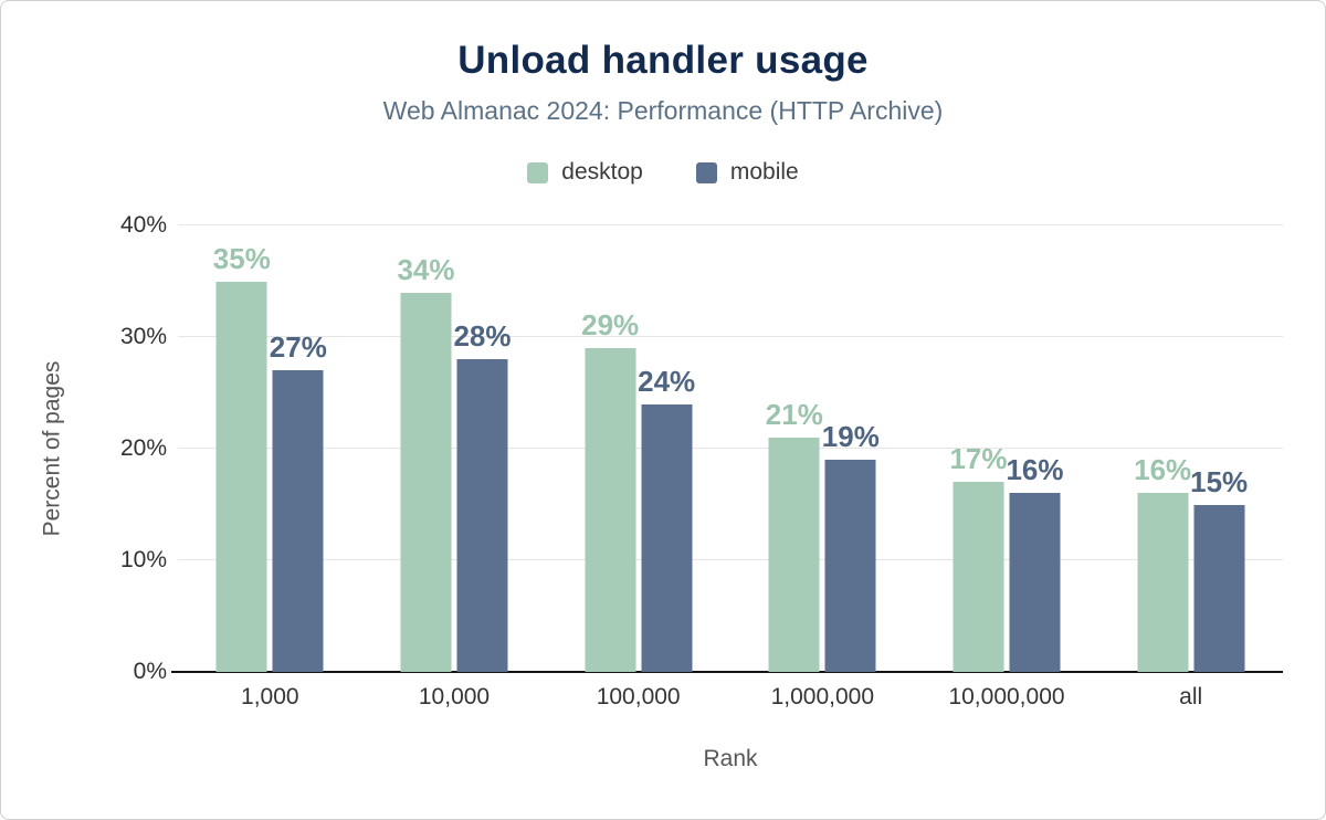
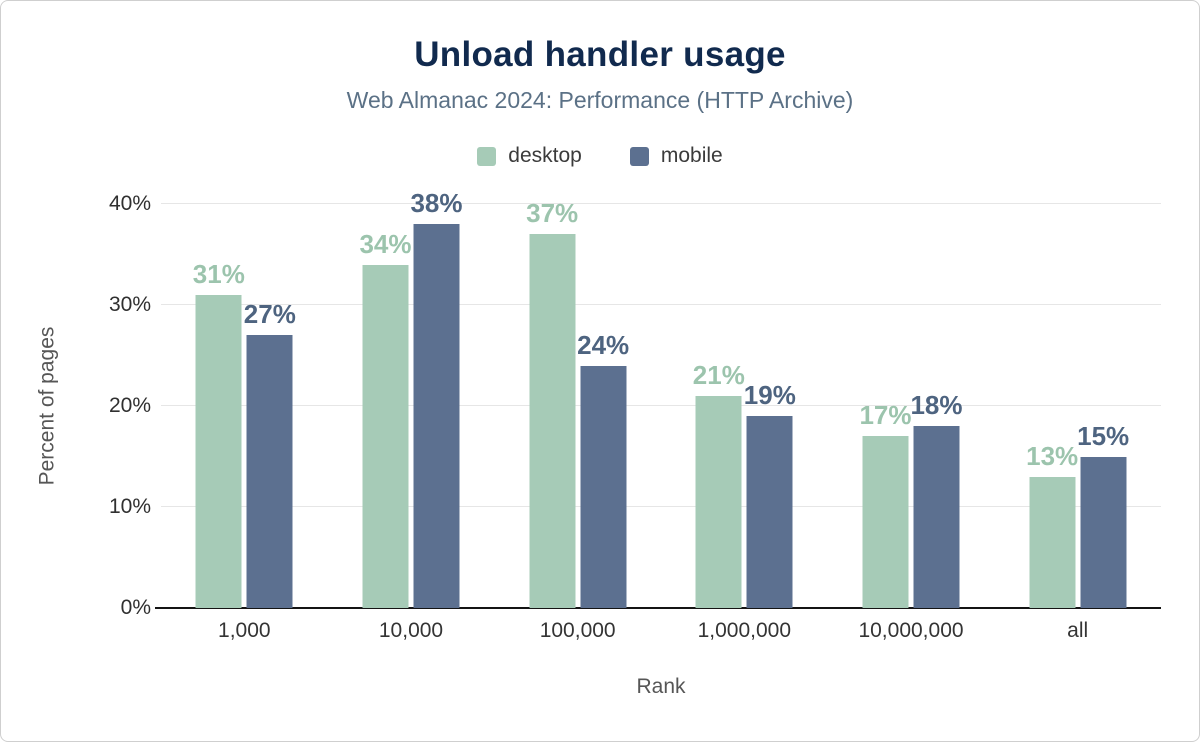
desktop/1,000: 35% -> 31%
mobile/10,000: 28% -> 38%
desktop/100,000: 29% -> 37%
mobile/10,000,000: 16% -> 18%
desktop/all: 16% -> 13%
